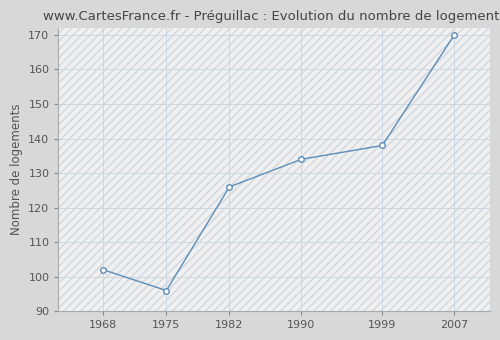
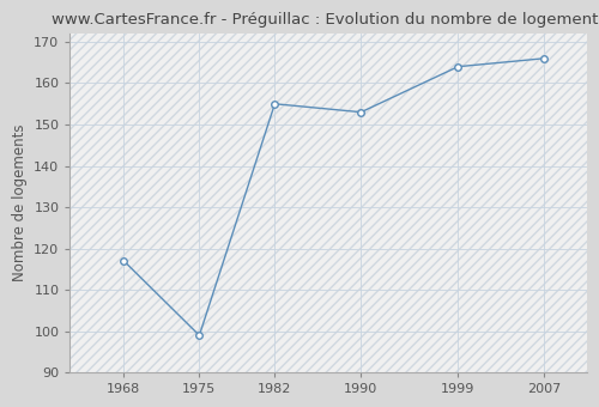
1968: 102 -> 117
1975: 96 -> 99
1982: 126 -> 155
1990: 134 -> 153
1999: 138 -> 164
2007: 170 -> 166
